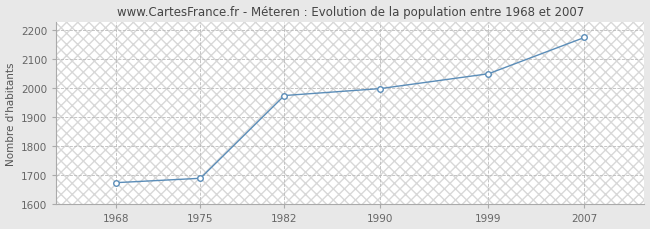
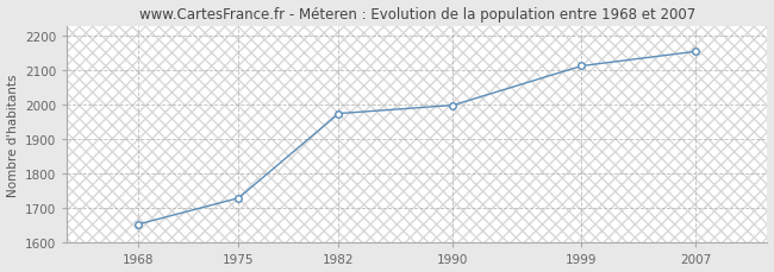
1968: 1675 -> 1654
1975: 1690 -> 1730
1999: 2050 -> 2113
2007: 2175 -> 2155
